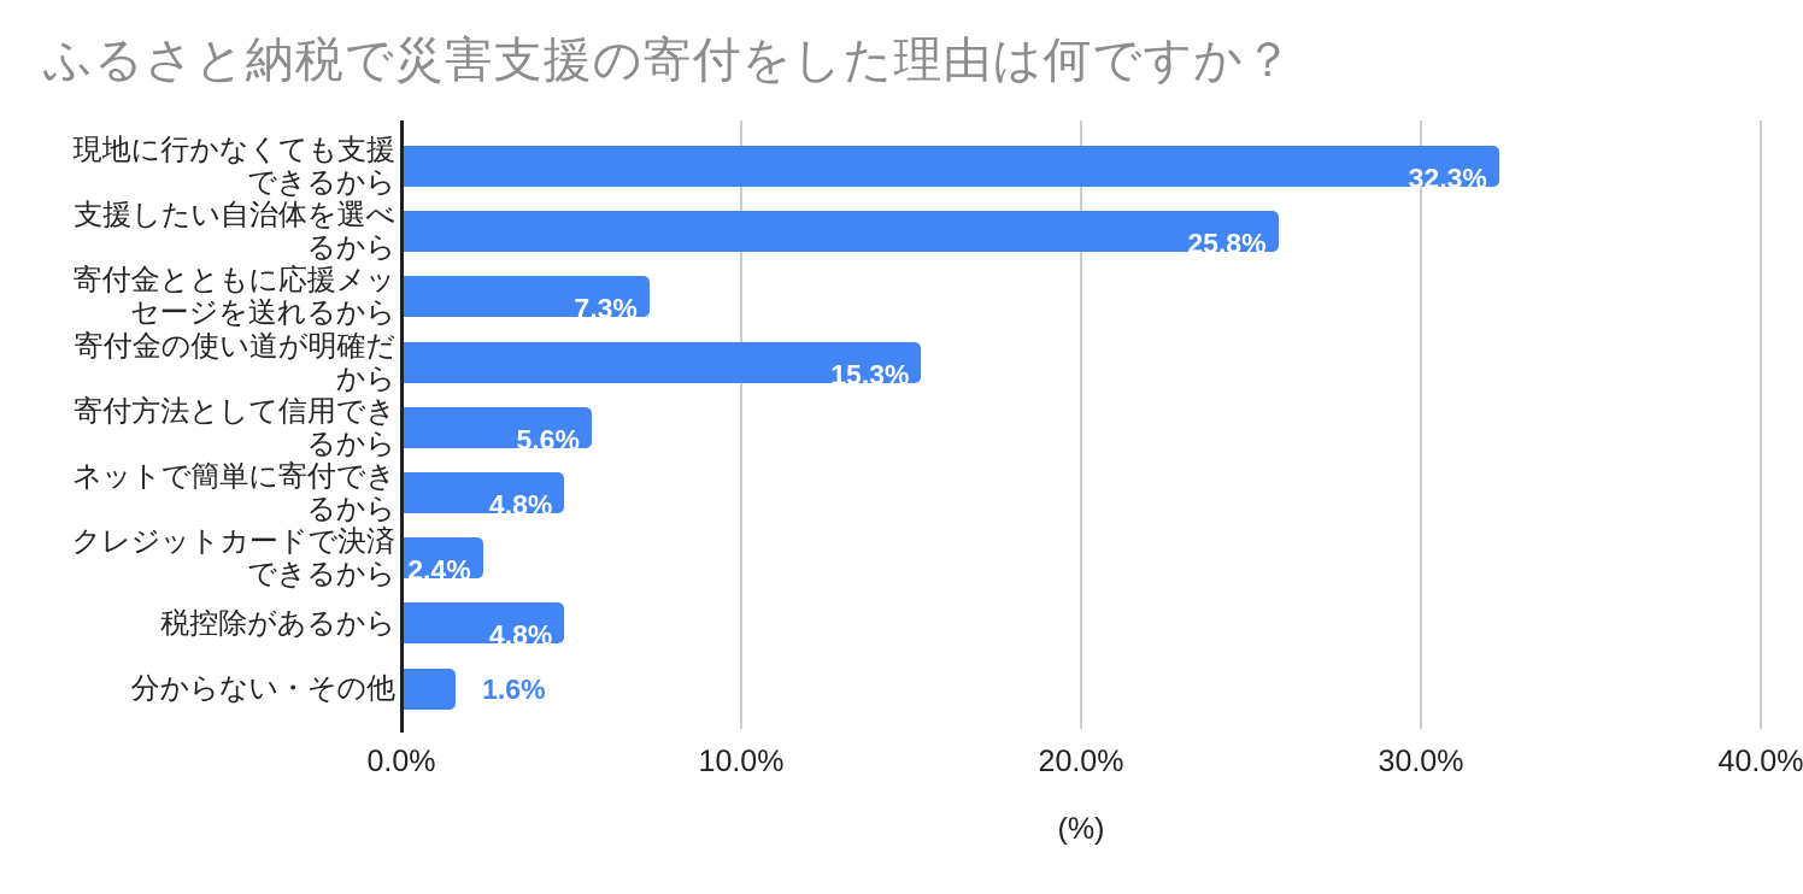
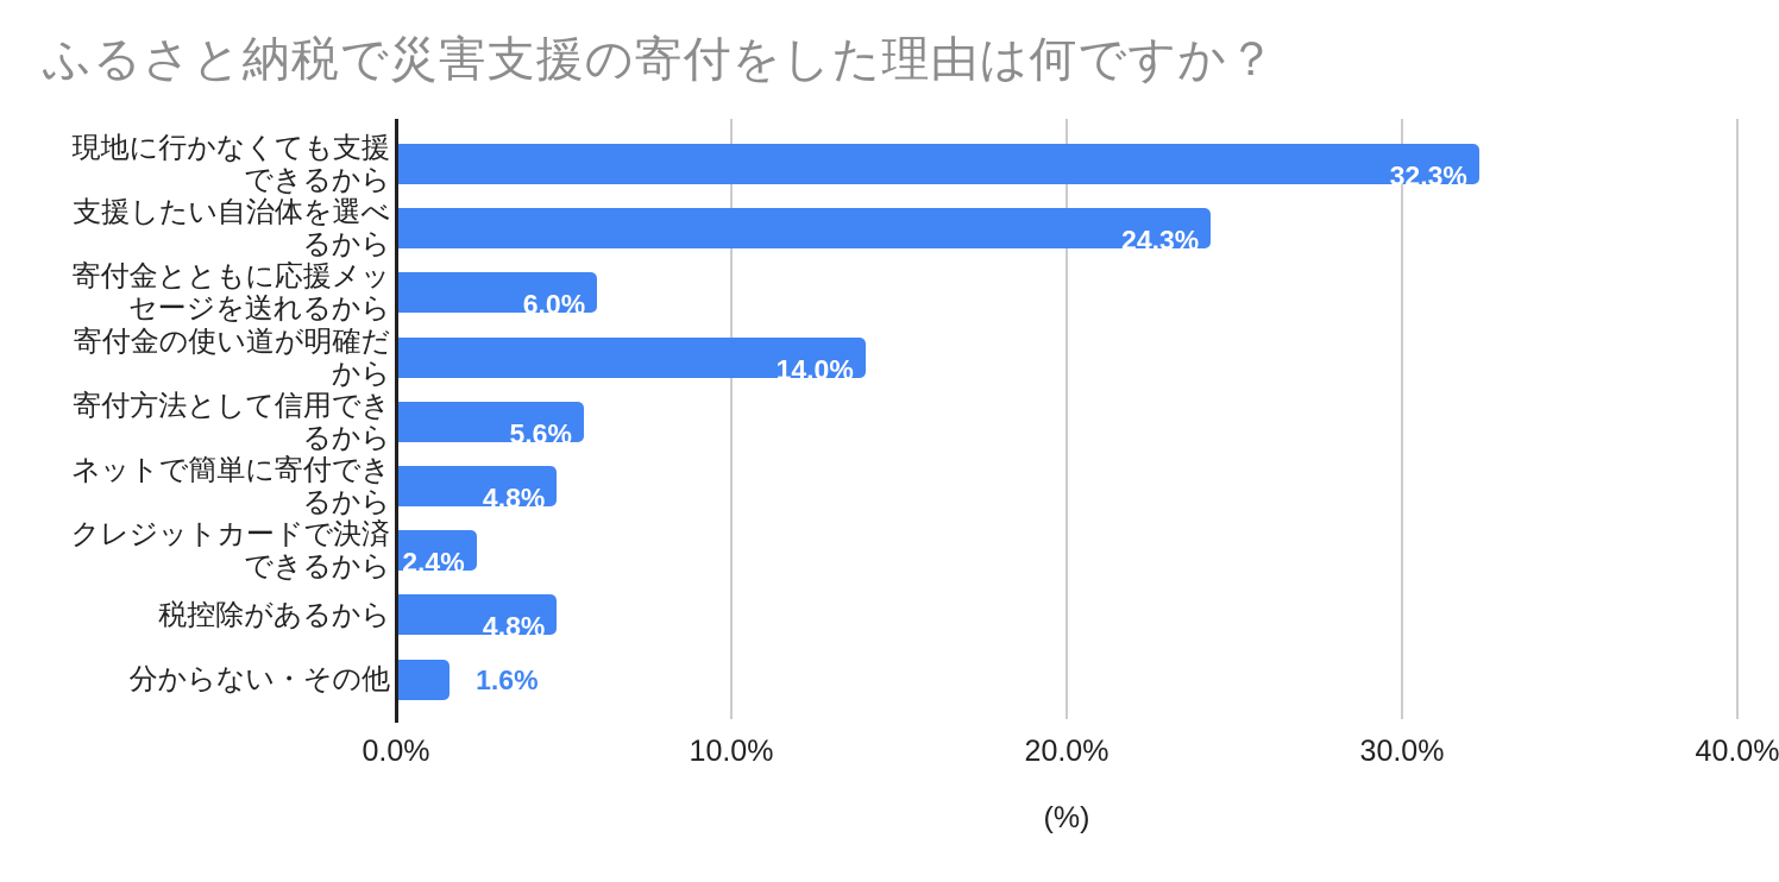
支援したい自治体を選べるから: 25.8% -> 24.3%
寄付金とともに応援メッセージを送れるから: 7.3% -> 6.0%
寄付金の使い道が明確だから: 15.3% -> 14.0%
